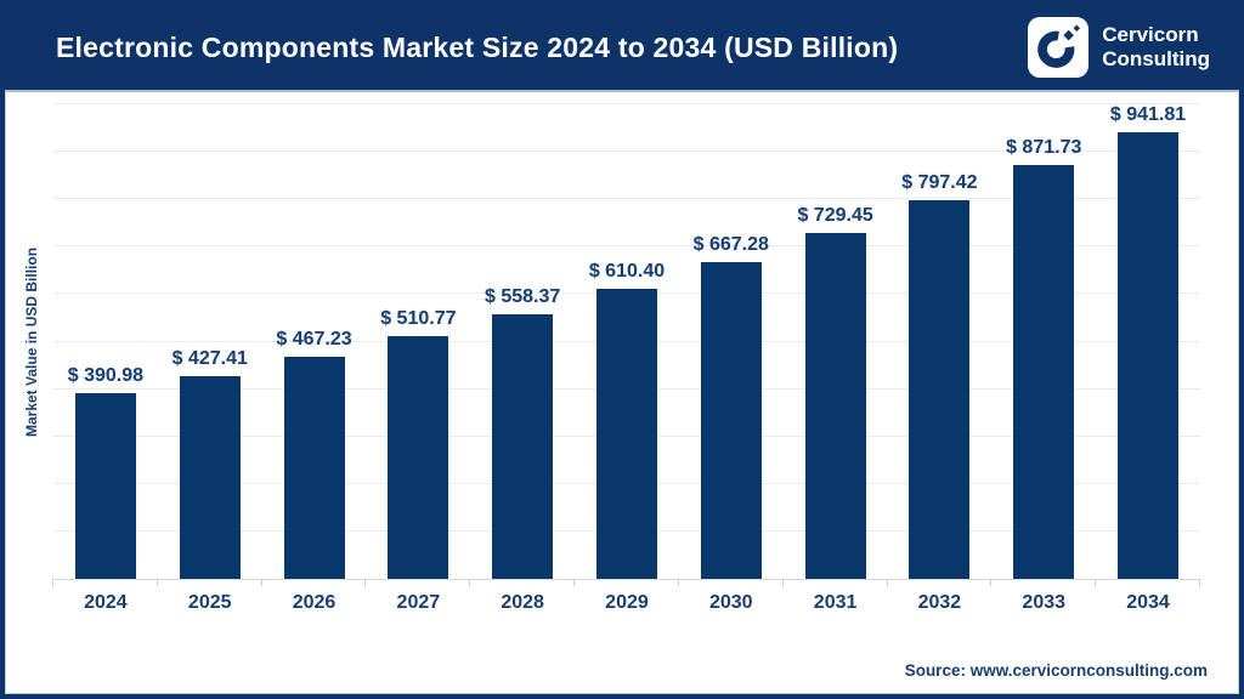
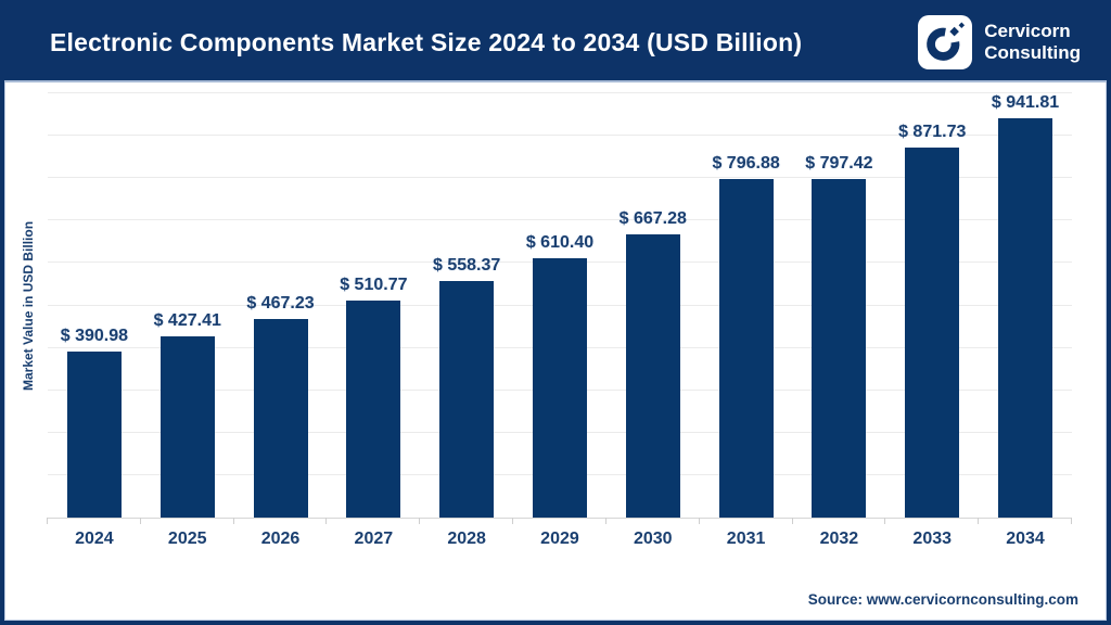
2031: 729.45 -> 796.88
